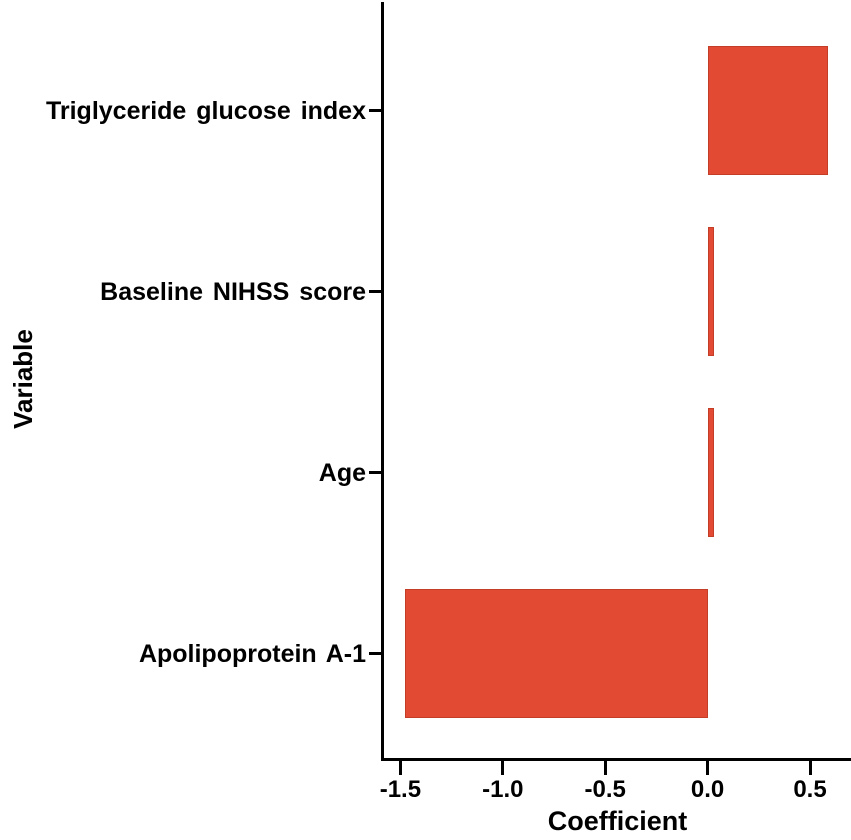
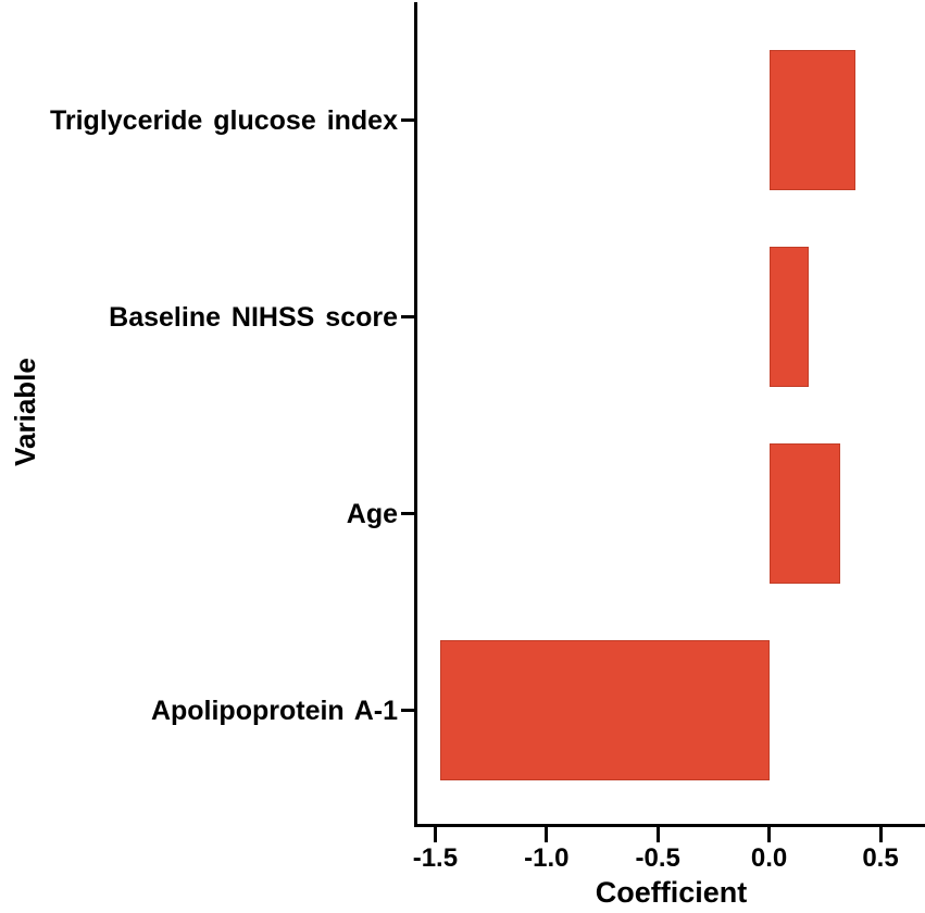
Triglyceride glucose index: 0.59 -> 0.39
Baseline NIHSS score: 0.03 -> 0.18
Age: 0.03 -> 0.32
